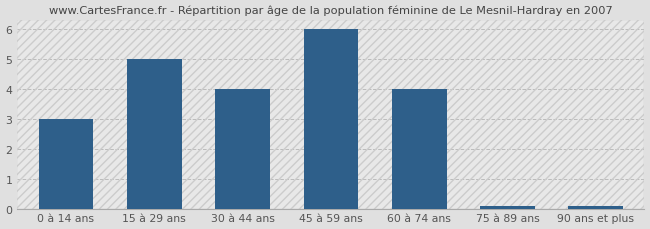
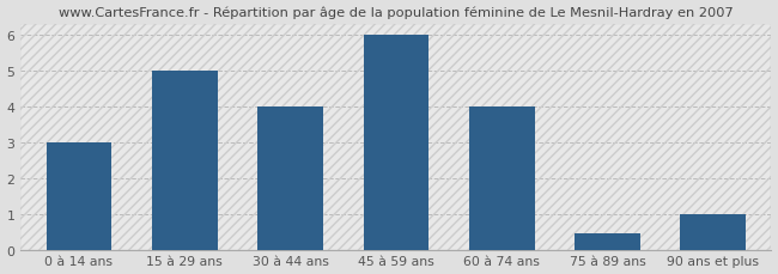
75 à 89 ans: 0.07 -> 0.45
90 ans et plus: 0.07 -> 1.00
